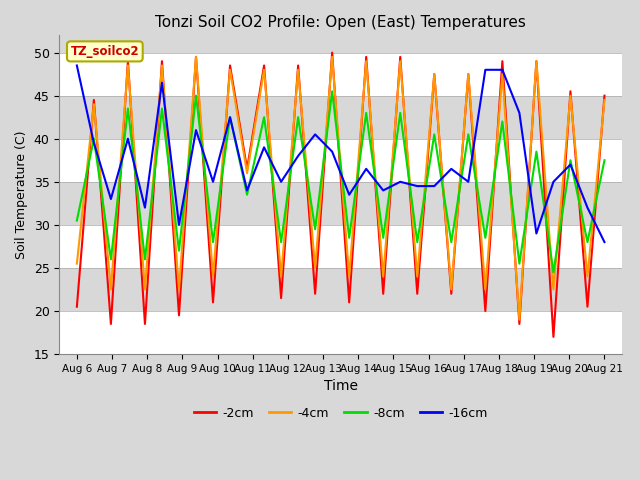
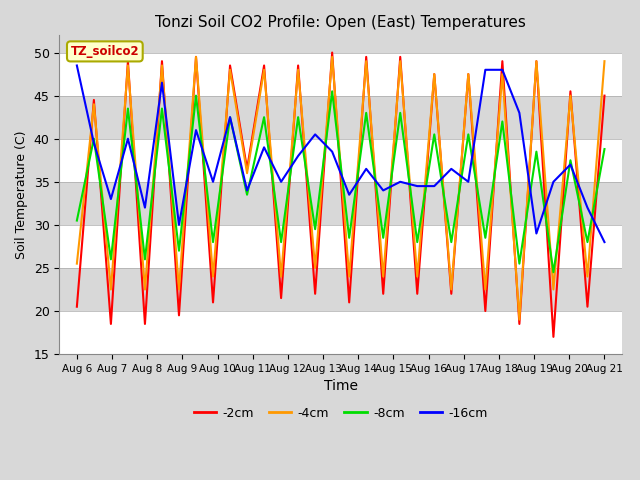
-4cm/Aug 21: 44.5 -> 49.0
-8cm/Aug 21: 37.5 -> 38.8
